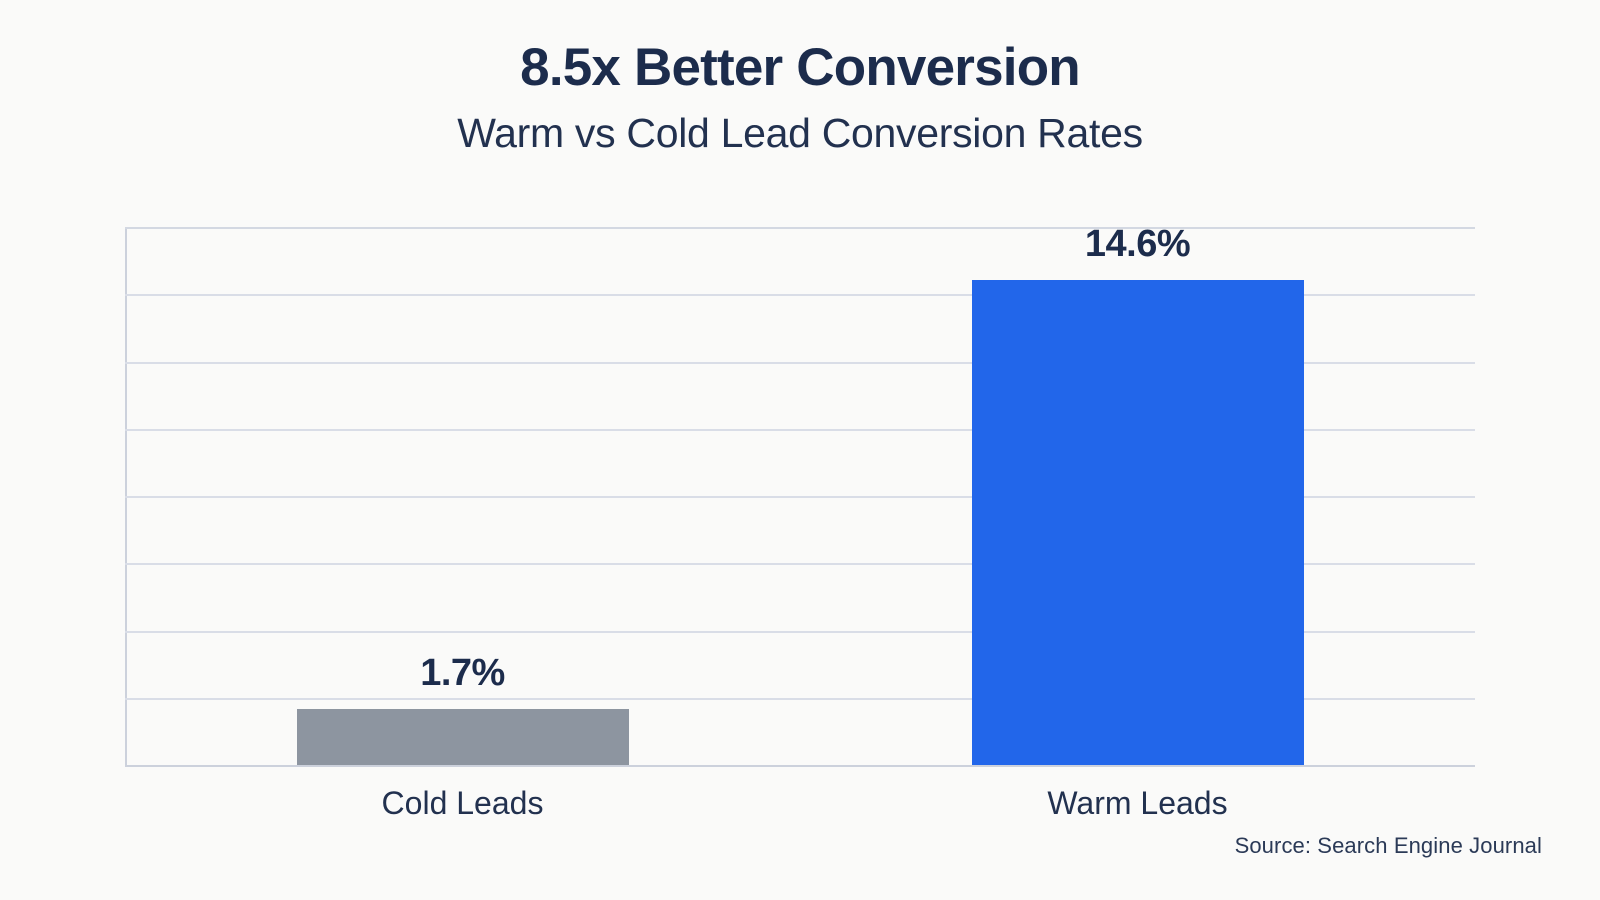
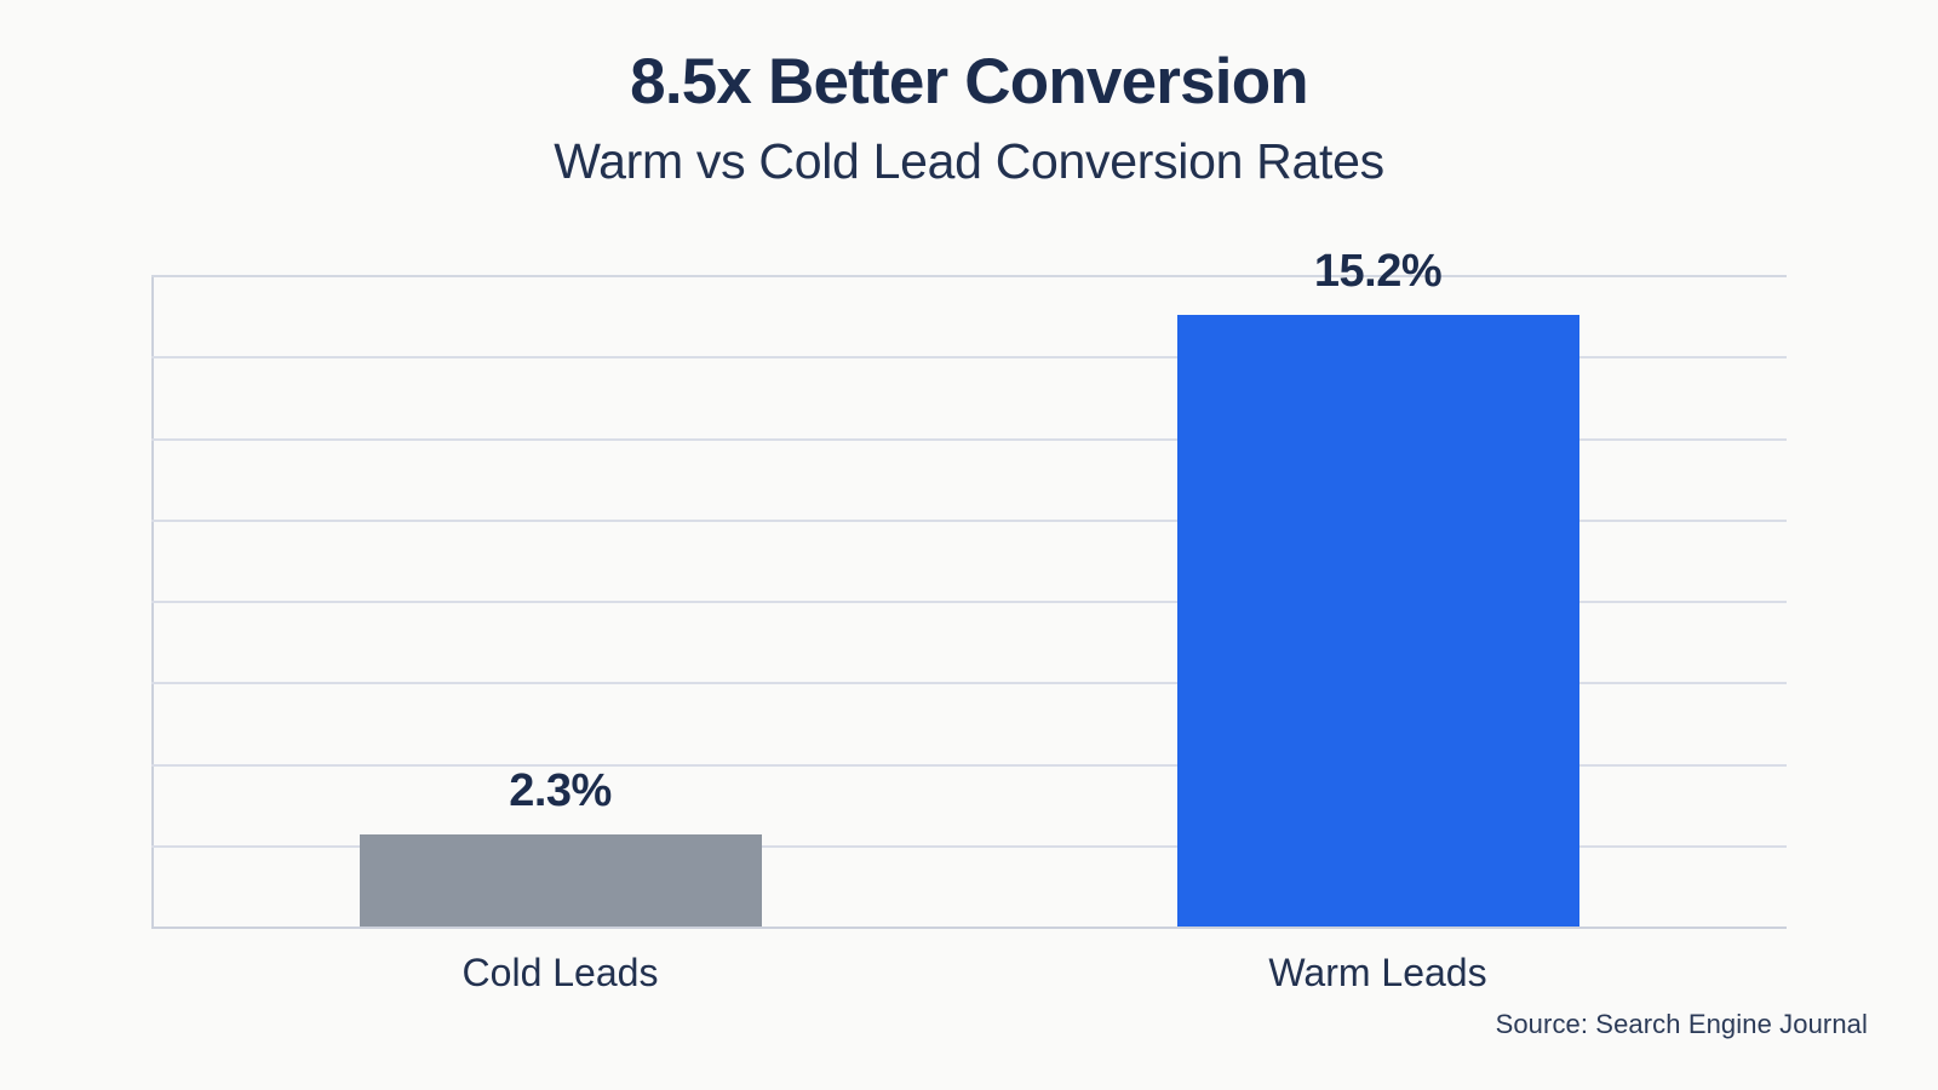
Cold Leads: 1.7% -> 2.3%
Warm Leads: 14.6% -> 15.2%
